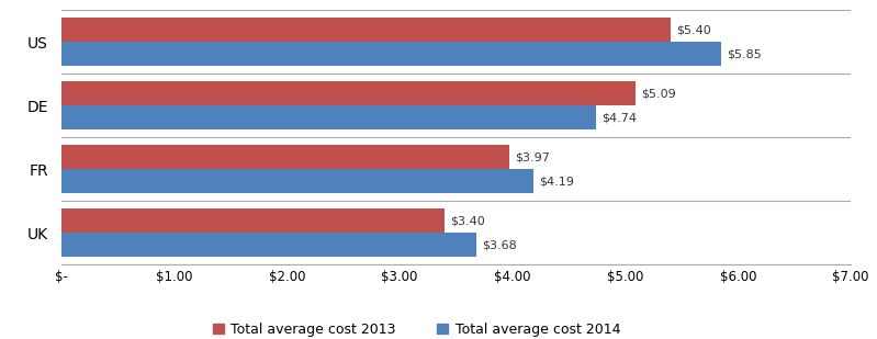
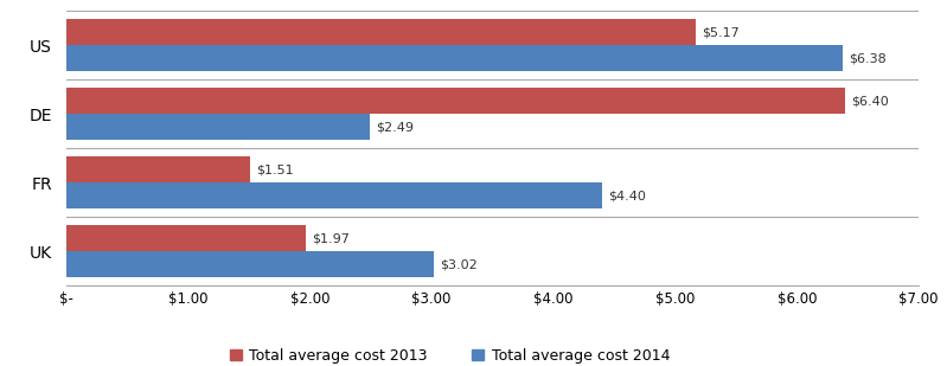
Total average cost 2013/US: $5.40 -> $5.17
Total average cost 2014/US: $5.85 -> $6.38
Total average cost 2013/DE: $5.09 -> $6.40
Total average cost 2014/DE: $4.74 -> $2.49
Total average cost 2013/FR: $3.97 -> $1.51
Total average cost 2014/FR: $4.19 -> $4.40
Total average cost 2013/UK: $3.40 -> $1.97
Total average cost 2014/UK: $3.68 -> $3.02
